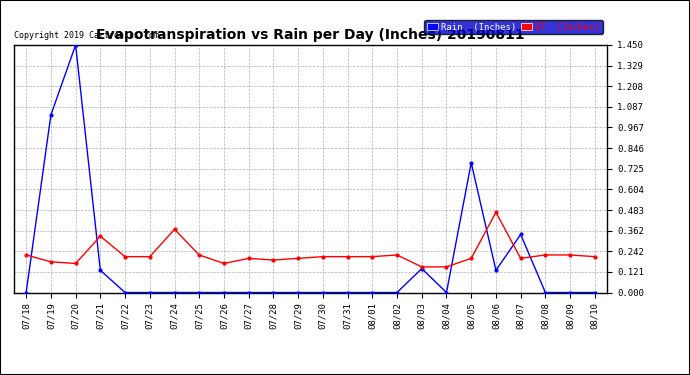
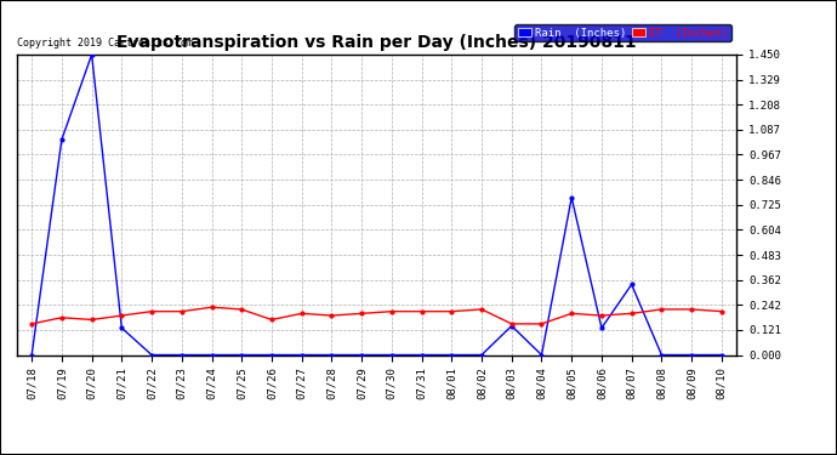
ET (Inches)/07/18: 0.22 -> 0.15
ET (Inches)/07/21: 0.33 -> 0.19
ET (Inches)/07/24: 0.37 -> 0.23
ET (Inches)/08/06: 0.47 -> 0.19
